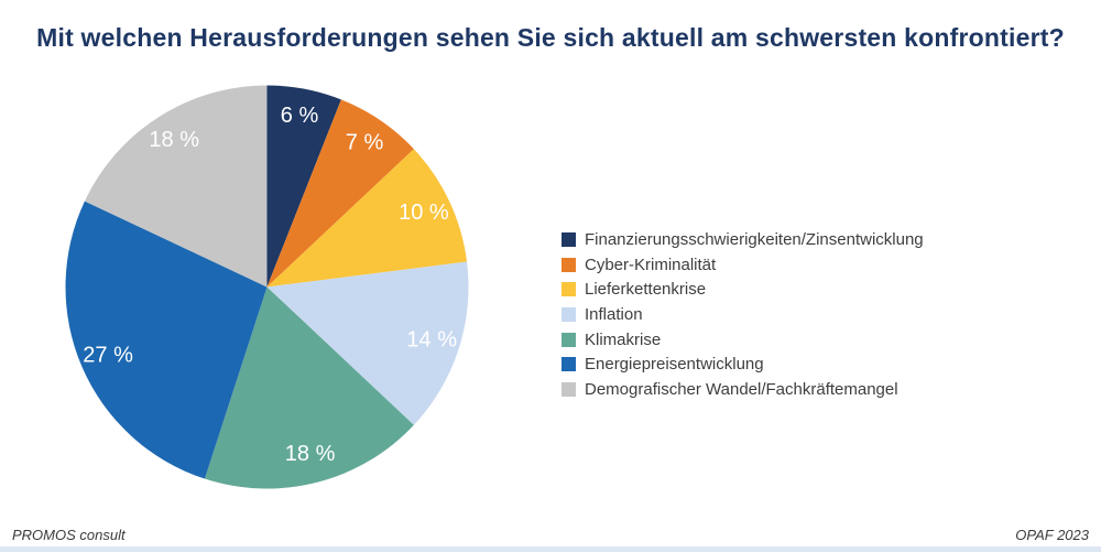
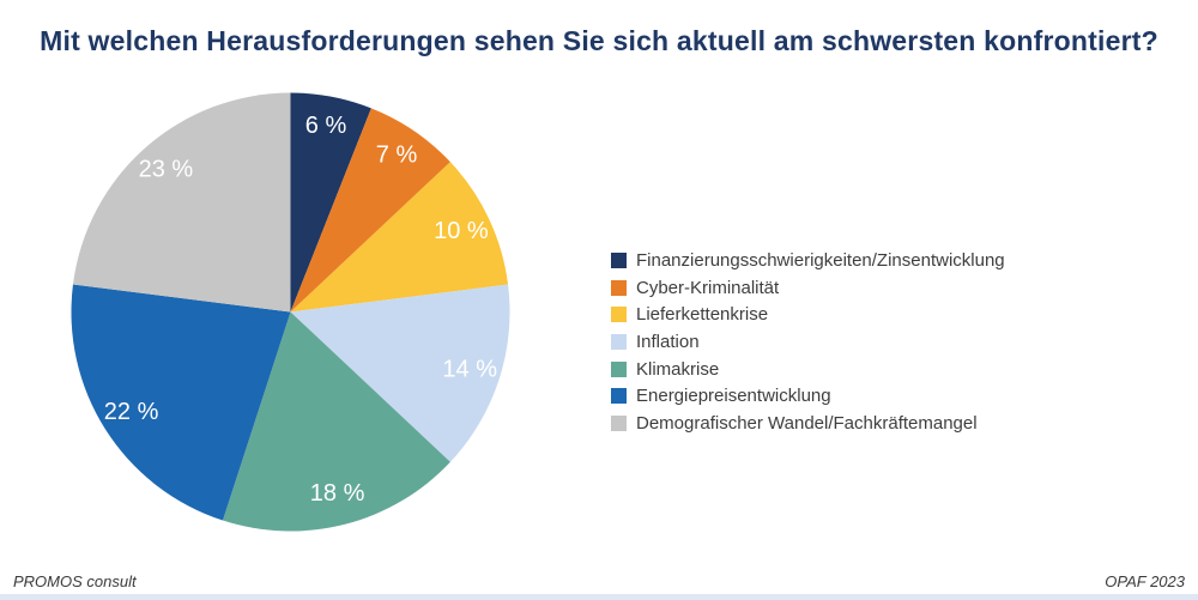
Energiepreisentwicklung: 27 -> 22
Demografischer Wandel/Fachkräftemangel: 18 -> 23
